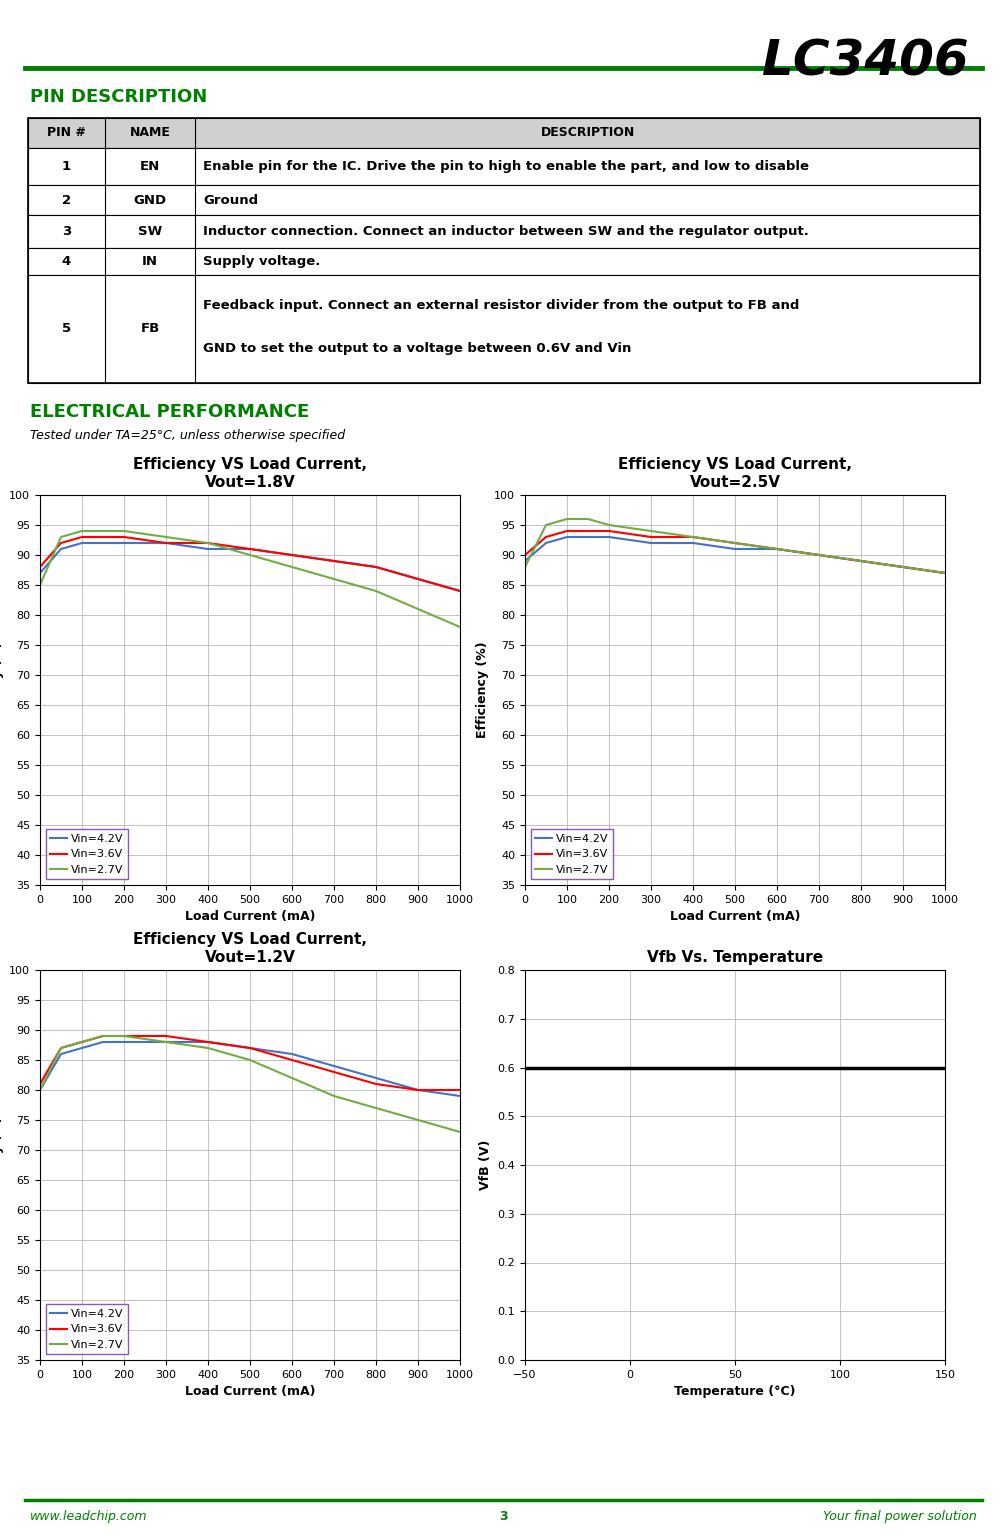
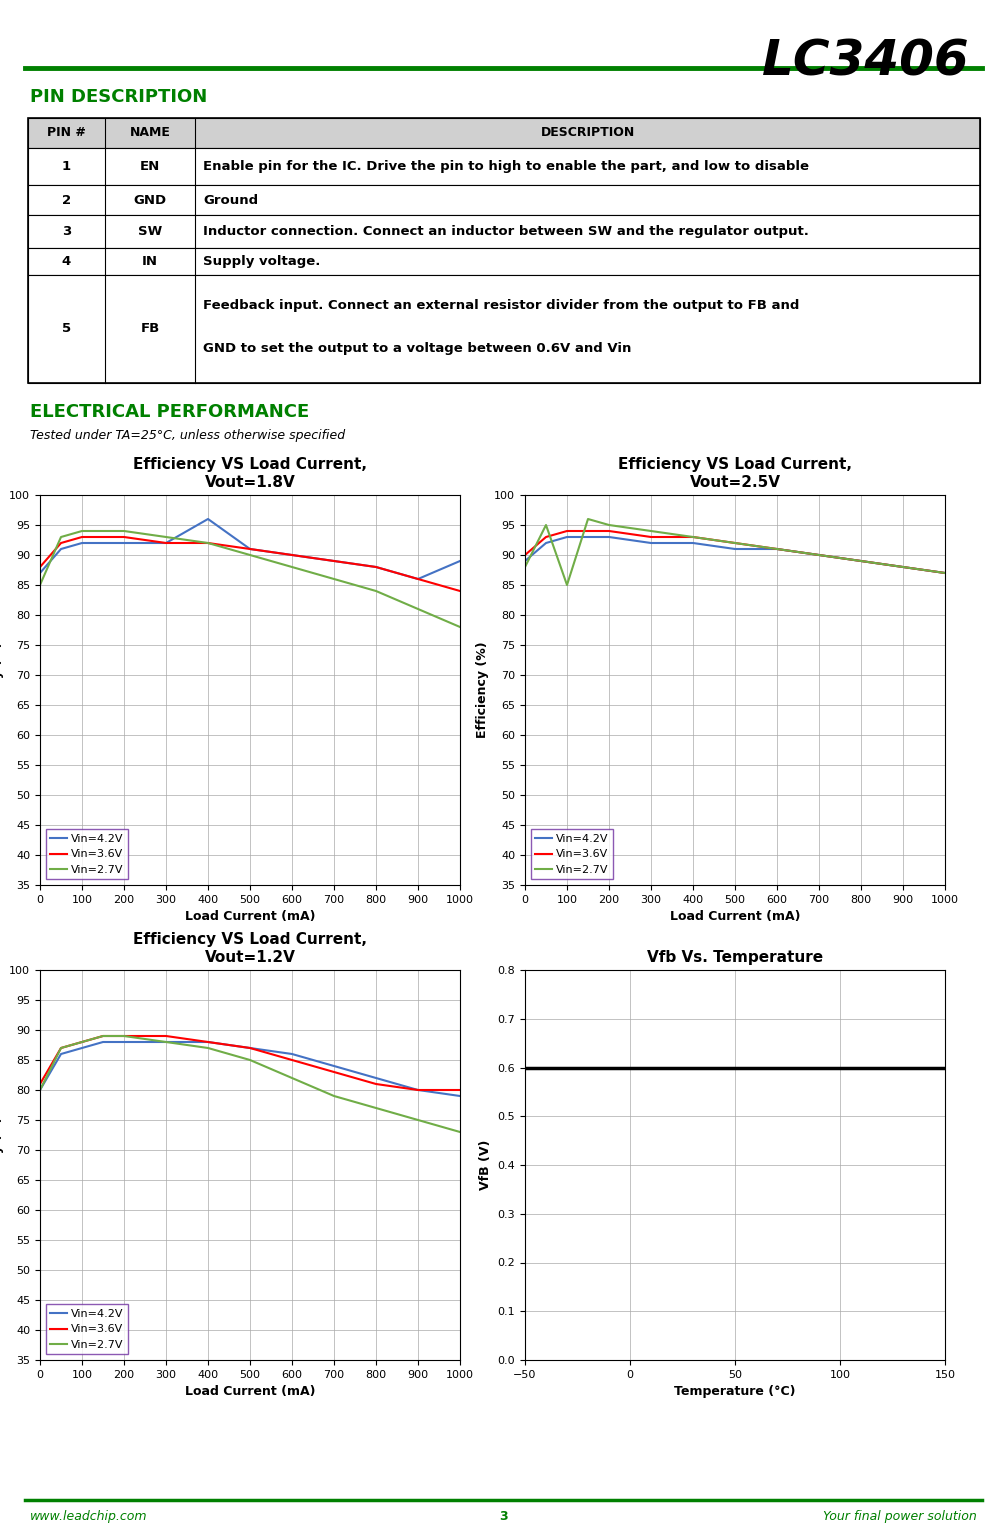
Efficiency VS Load Current, Vout=1.8V/Vin=4.2V/400: 91 -> 96
Efficiency VS Load Current, Vout=1.8V/Vin=4.2V/1000: 84 -> 89
Efficiency VS Load Current, Vout=2.5V/Vin=2.7V/100: 96 -> 85
